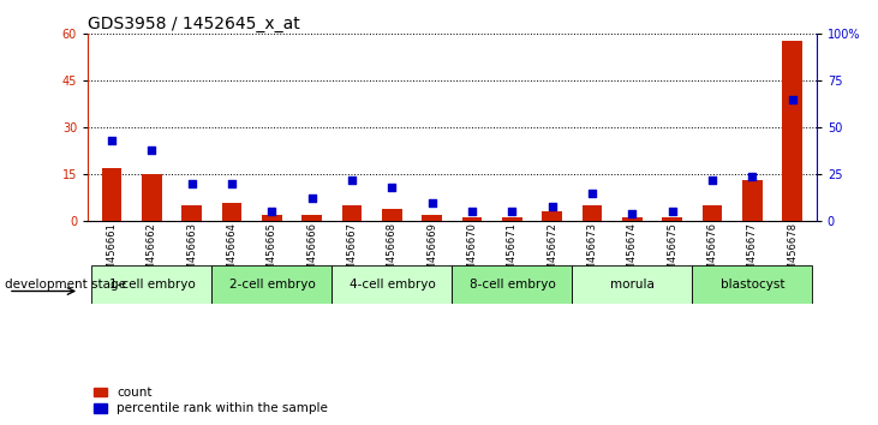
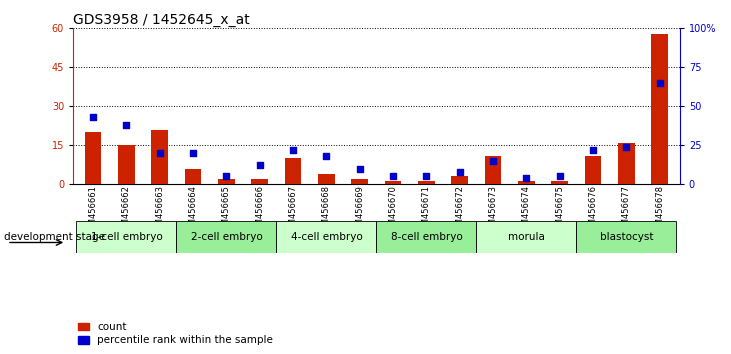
count/GSM456661: 17 -> 20
count/GSM456663: 5 -> 21
count/GSM456667: 5 -> 10
count/GSM456673: 5 -> 11
count/GSM456676: 5 -> 11
count/GSM456677: 13 -> 16
